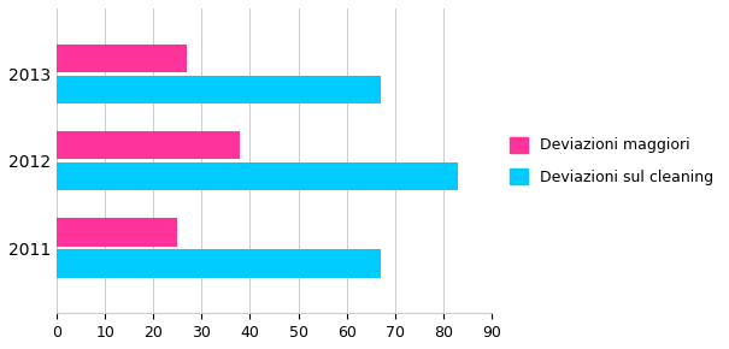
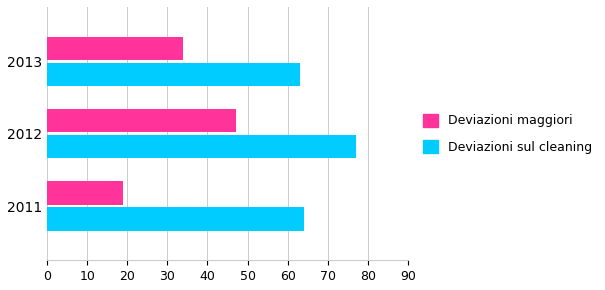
Deviazioni maggiori/2013: 27 -> 34
Deviazioni sul cleaning/2013: 67 -> 63
Deviazioni maggiori/2012: 38 -> 47
Deviazioni sul cleaning/2012: 83 -> 77
Deviazioni maggiori/2011: 25 -> 19
Deviazioni sul cleaning/2011: 67 -> 64
